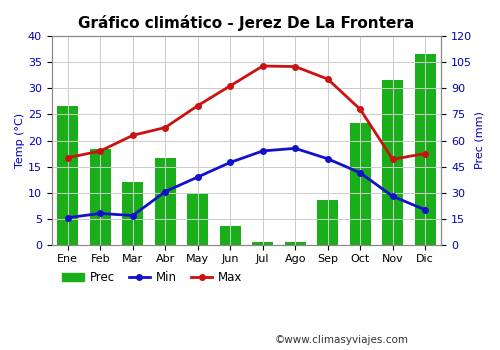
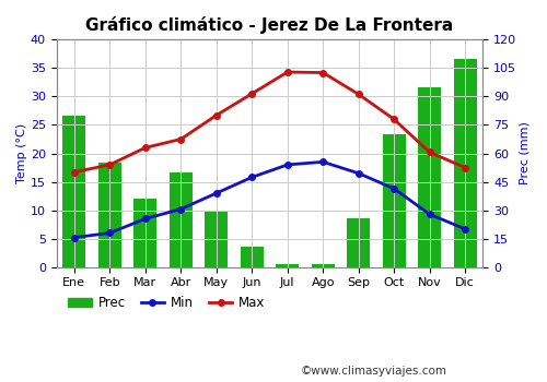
Min/Mar: 5.6 -> 8.5
Max/Sep: 31.8 -> 30.4
Max/Nov: 16.4 -> 20.2
